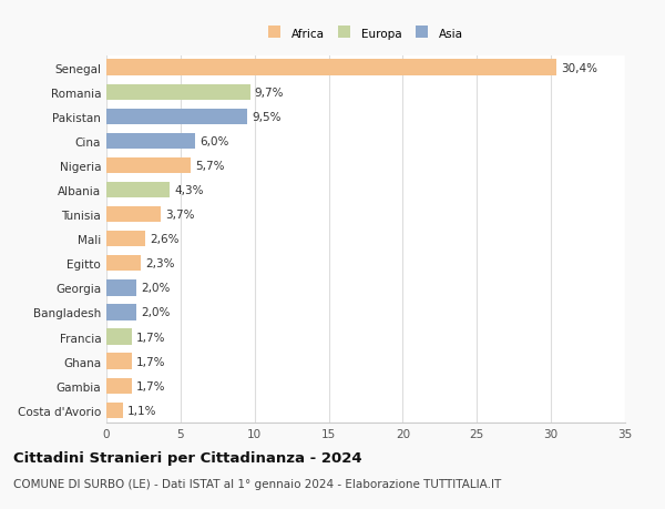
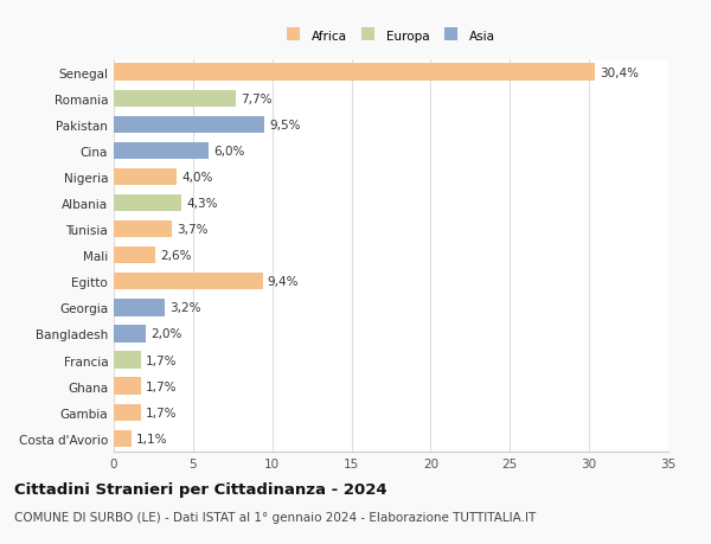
Romania: 9,7% -> 7,7%
Nigeria: 5,7% -> 4,0%
Egitto: 2,3% -> 9,4%
Georgia: 2,0% -> 3,2%
